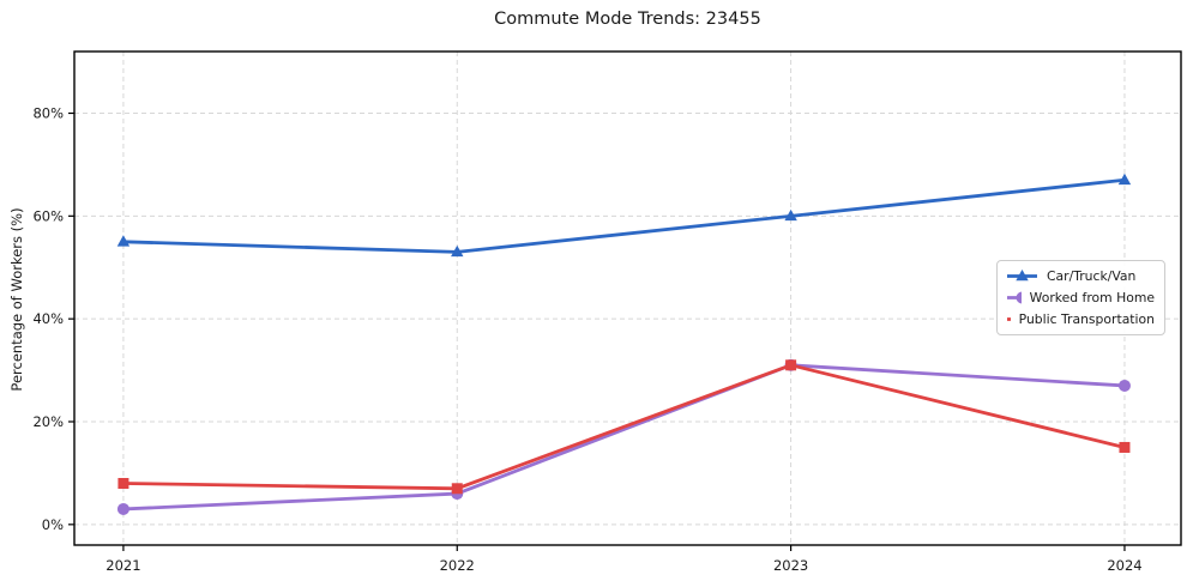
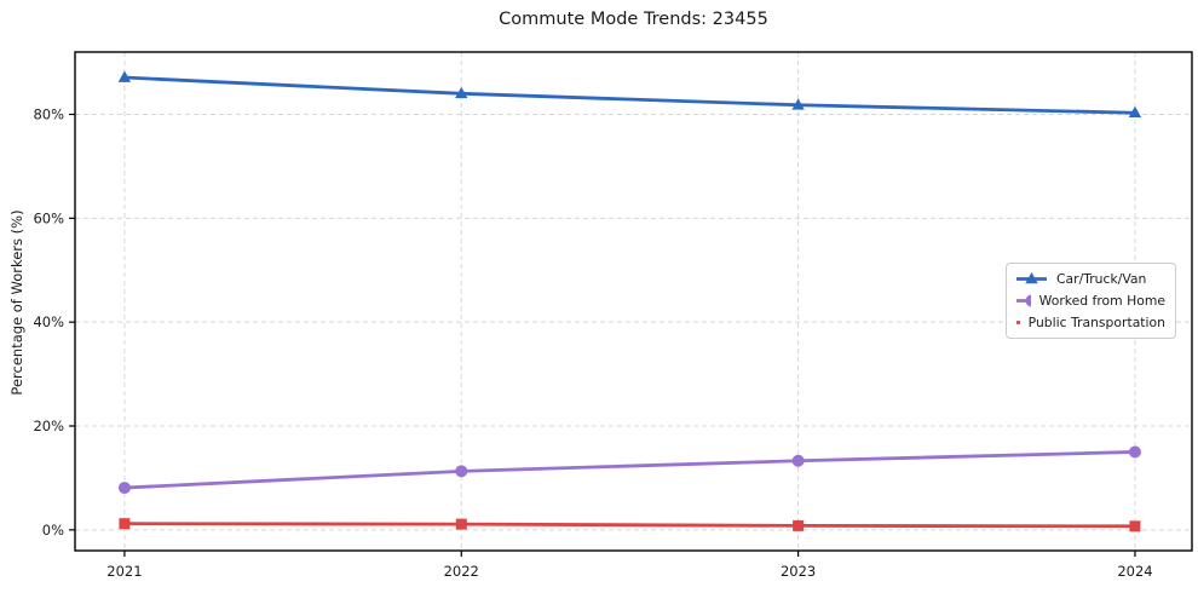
Car/Truck/Van/2021: 55% -> 87%
Worked from Home/2021: 3% -> 8%
Public Transportation/2021: 8% -> 1%
Car/Truck/Van/2022: 53% -> 84%
Worked from Home/2022: 6% -> 11%
Public Transportation/2022: 7% -> 1%
Car/Truck/Van/2023: 60% -> 82%
Worked from Home/2023: 31% -> 13%
Public Transportation/2023: 31% -> 1%
Car/Truck/Van/2024: 67% -> 80%
Worked from Home/2024: 27% -> 15%
Public Transportation/2024: 15% -> 1%
